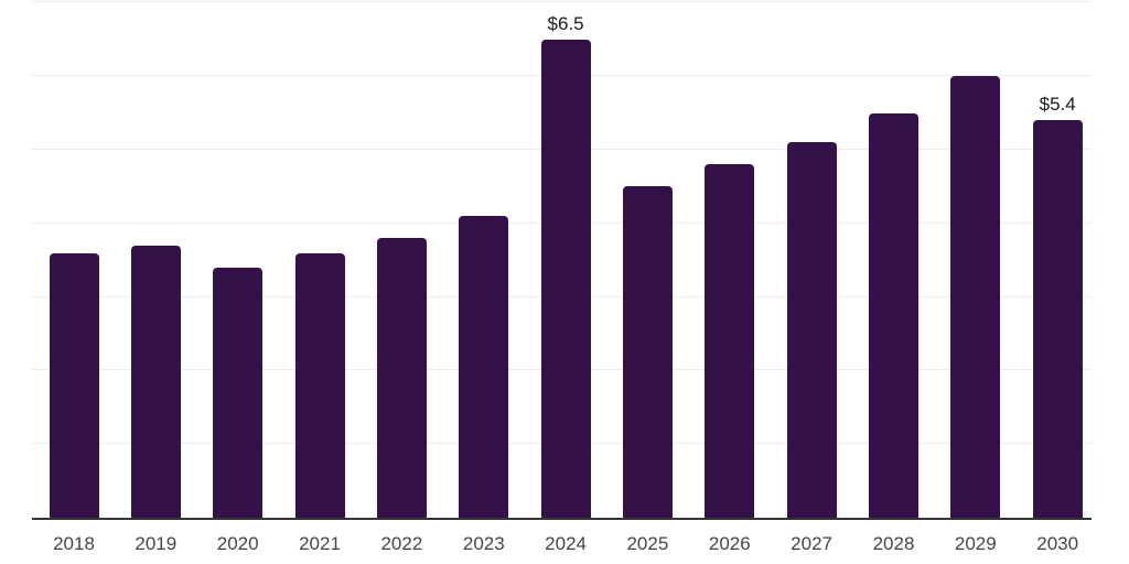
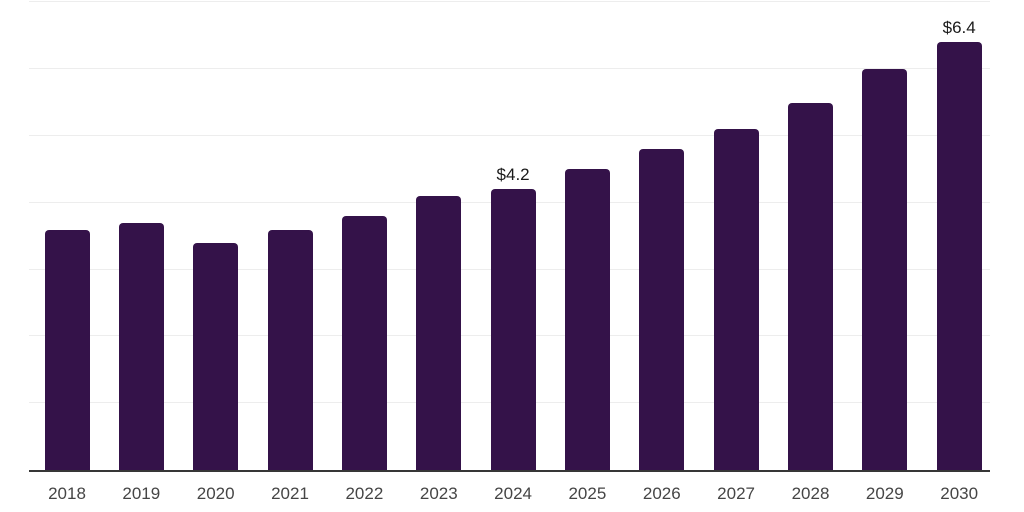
2024: $6.5 -> $4.2
2030: $5.4 -> $6.4
